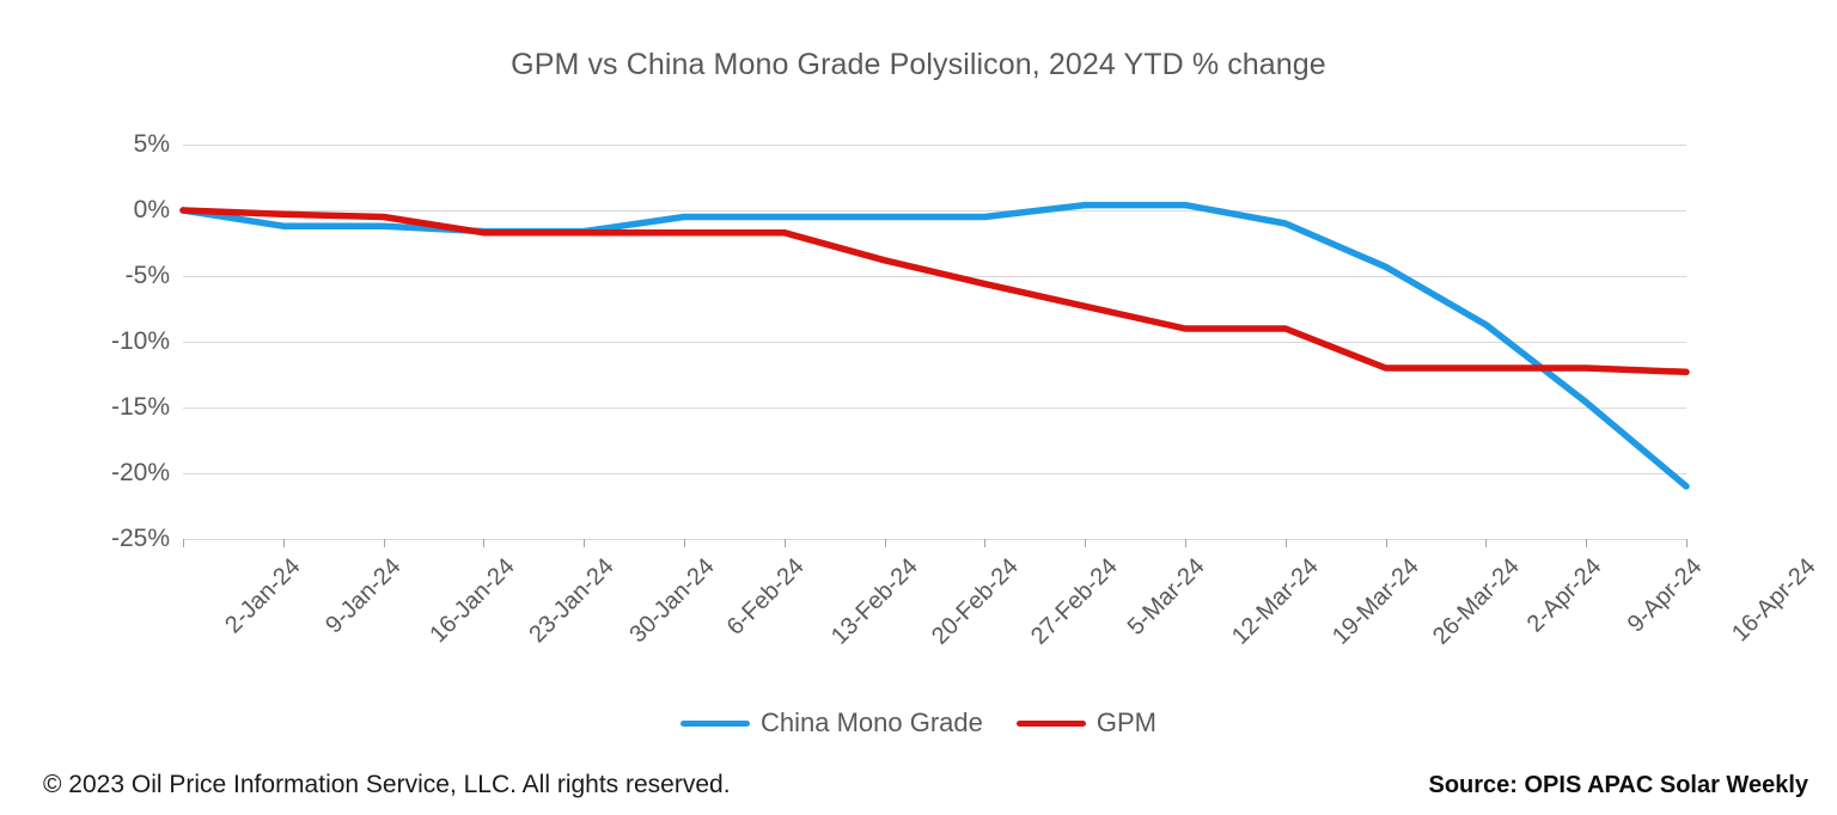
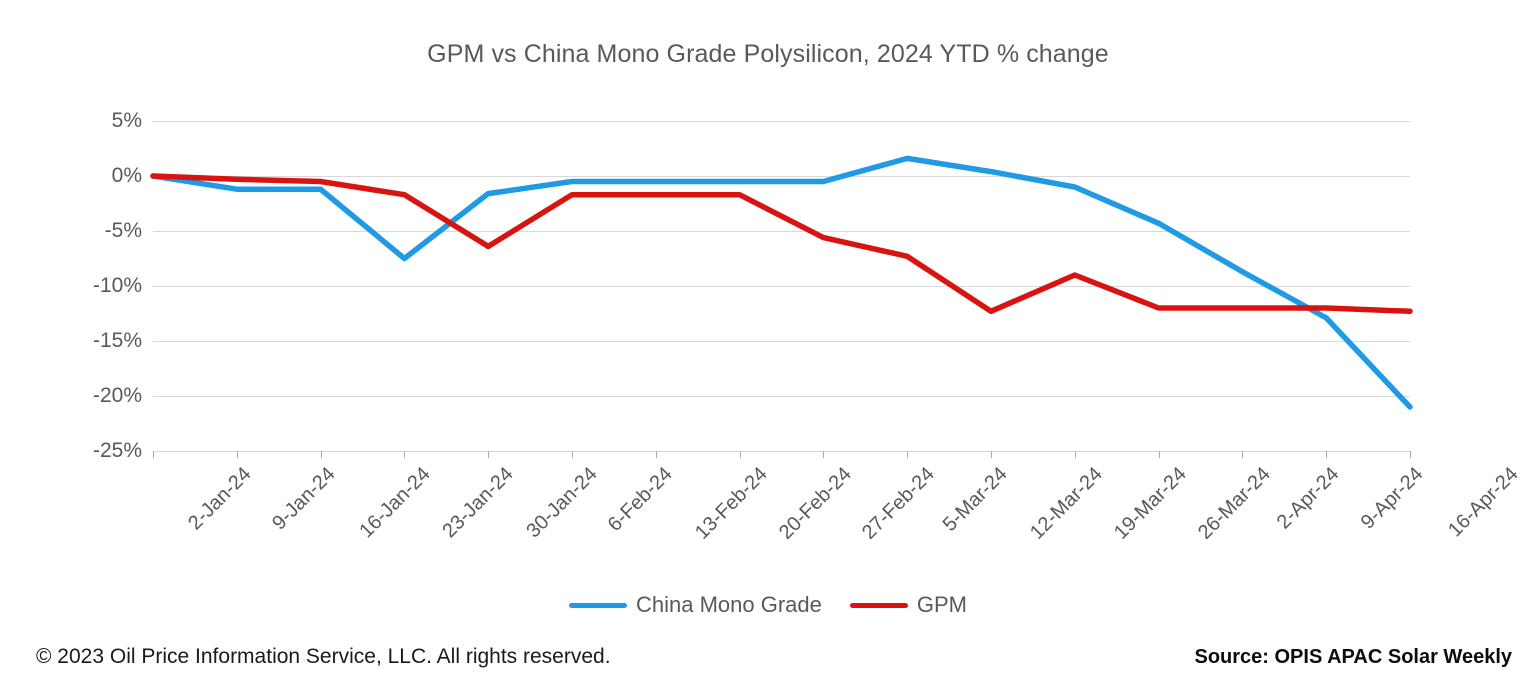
China Mono Grade/23-Jan-24: -1.6% -> -7.5%
GPM/30-Jan-24: -1.7% -> -6.4%
GPM/20-Feb-24: -3.8% -> -1.7%
China Mono Grade/5-Mar-24: 0.4% -> 1.6%
GPM/12-Mar-24: -9.0% -> -12.3%
China Mono Grade/9-Apr-24: -14.6% -> -12.9%
